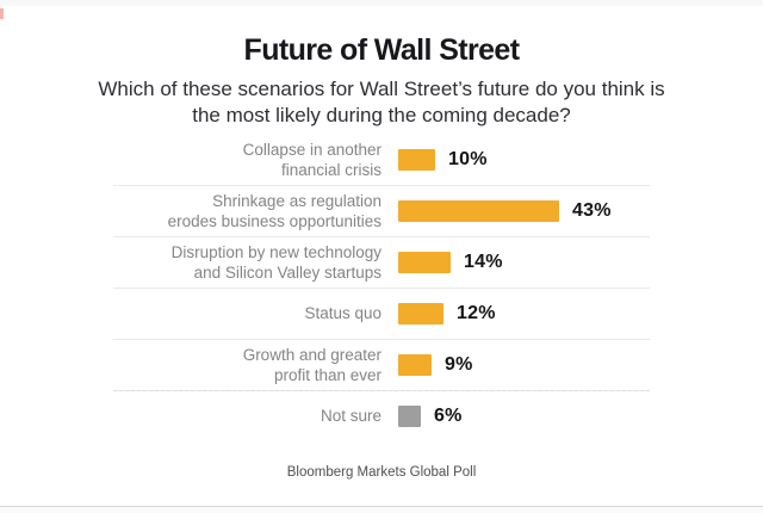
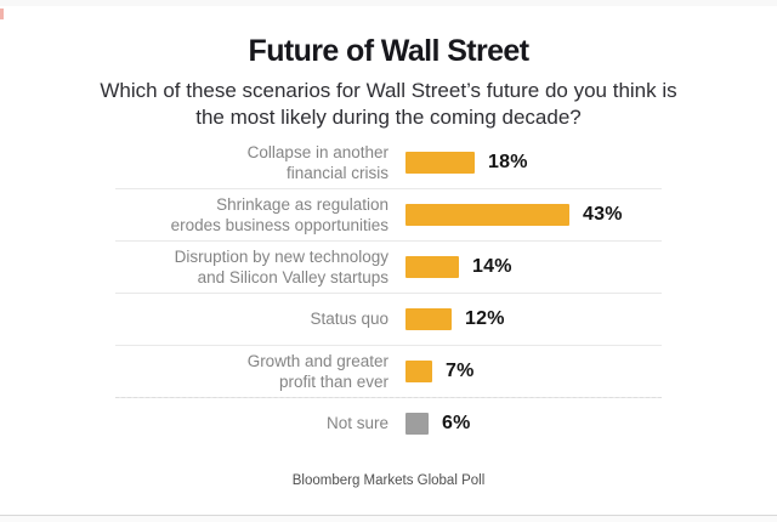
Collapse in another financial crisis: 10% -> 18%
Growth and greater profit than ever: 9% -> 7%
